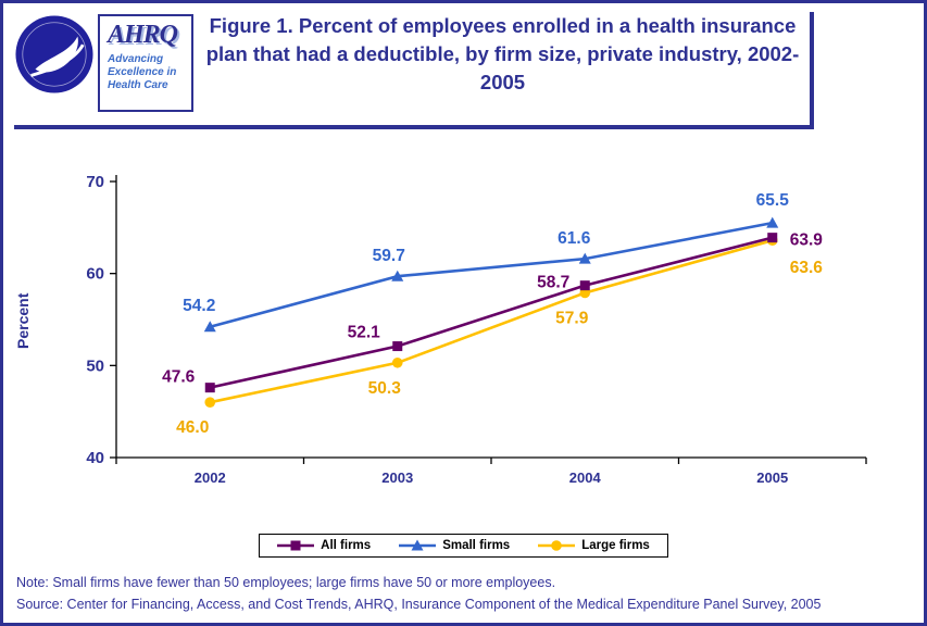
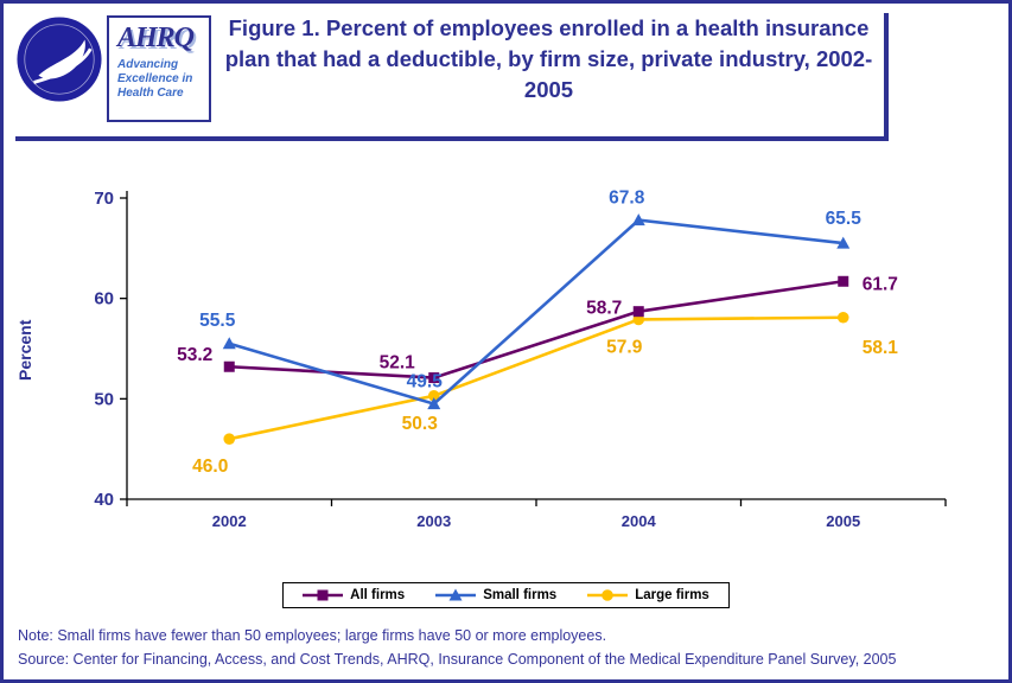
All firms/2002: 47.6 -> 53.2
Small firms/2002: 54.2 -> 55.5
Small firms/2003: 59.7 -> 49.5
Small firms/2004: 61.6 -> 67.8
All firms/2005: 63.9 -> 61.7
Large firms/2005: 63.6 -> 58.1
